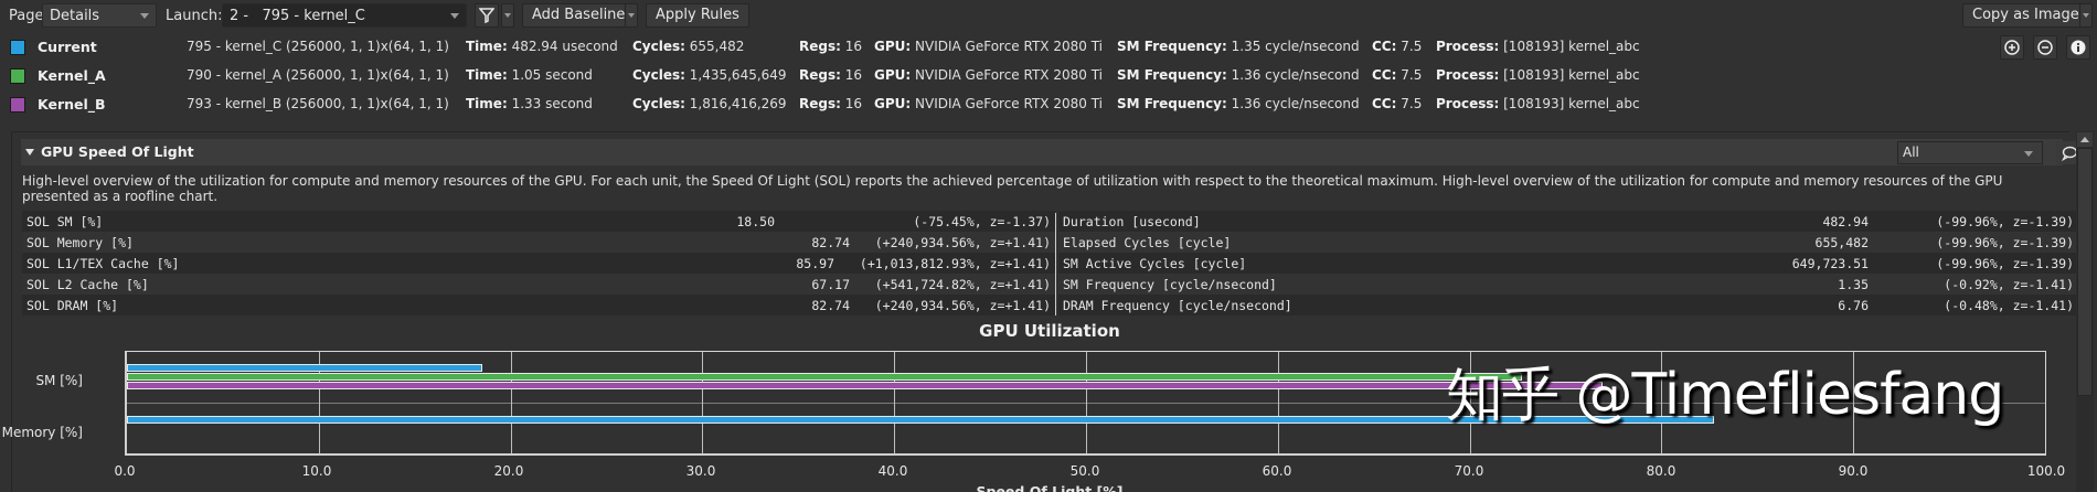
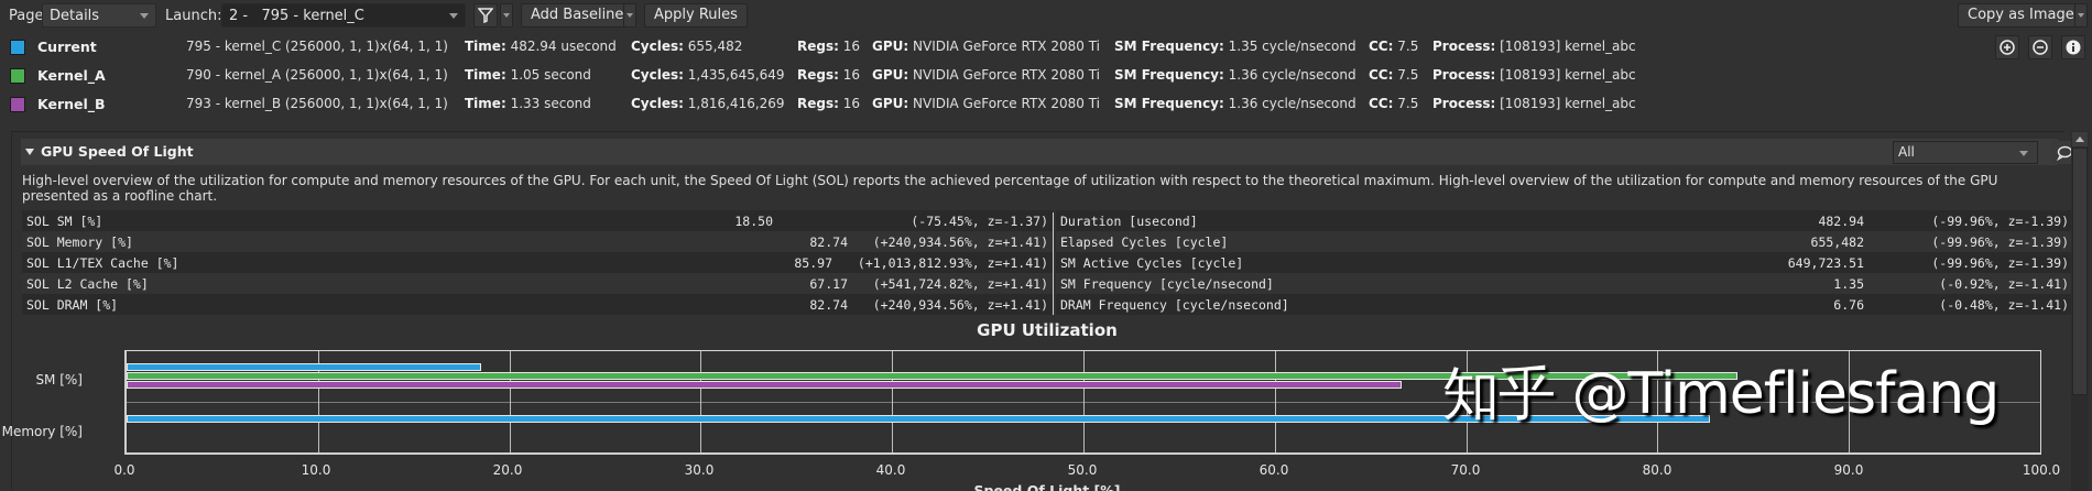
Kernel_A/SM [%]: 72.7 -> 84.2
Kernel_B/SM [%]: 76.9 -> 66.6
